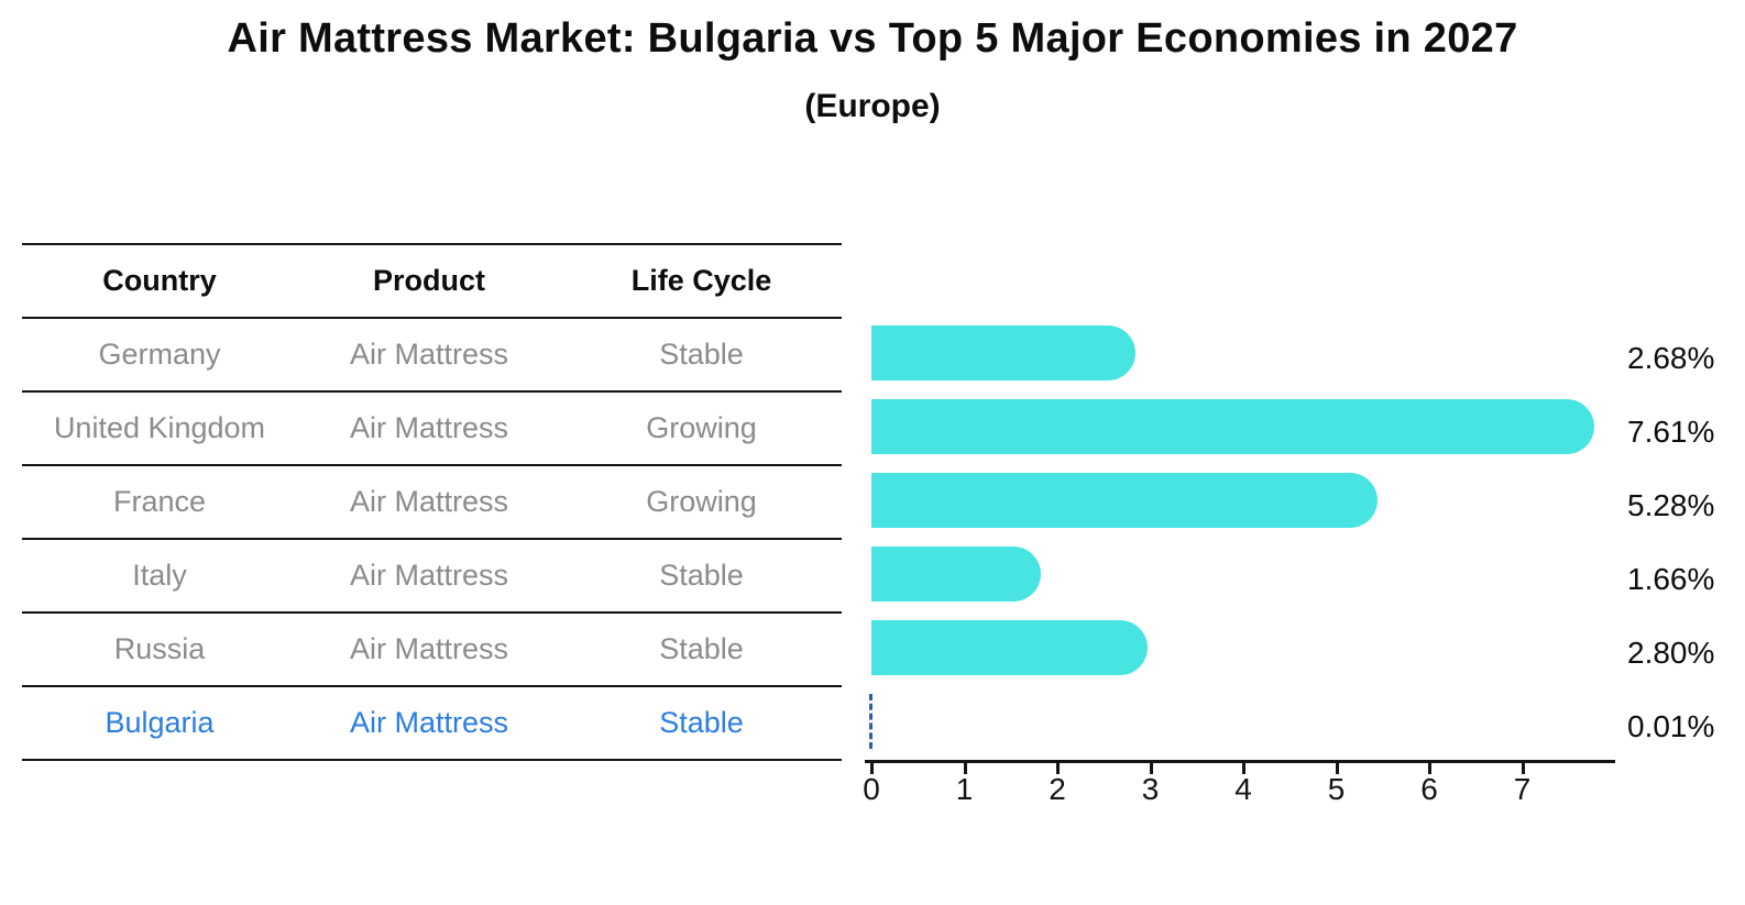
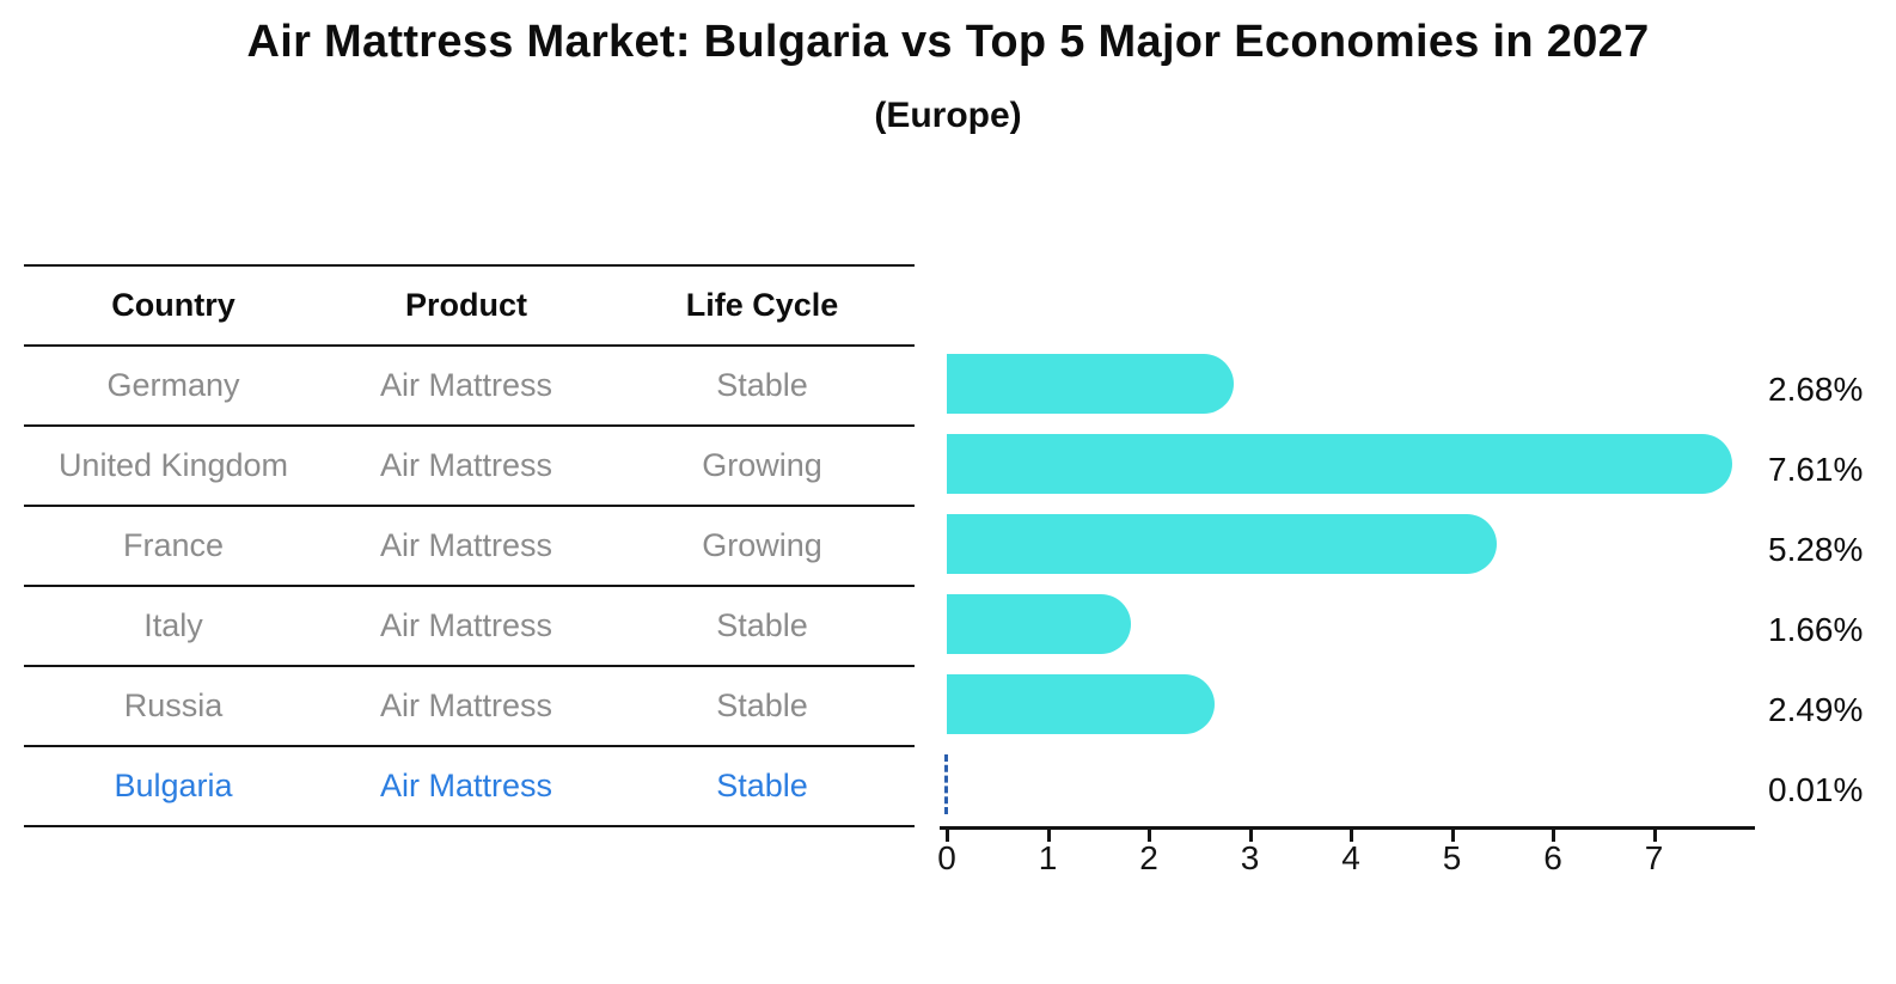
Russia: 2.80% -> 2.49%
